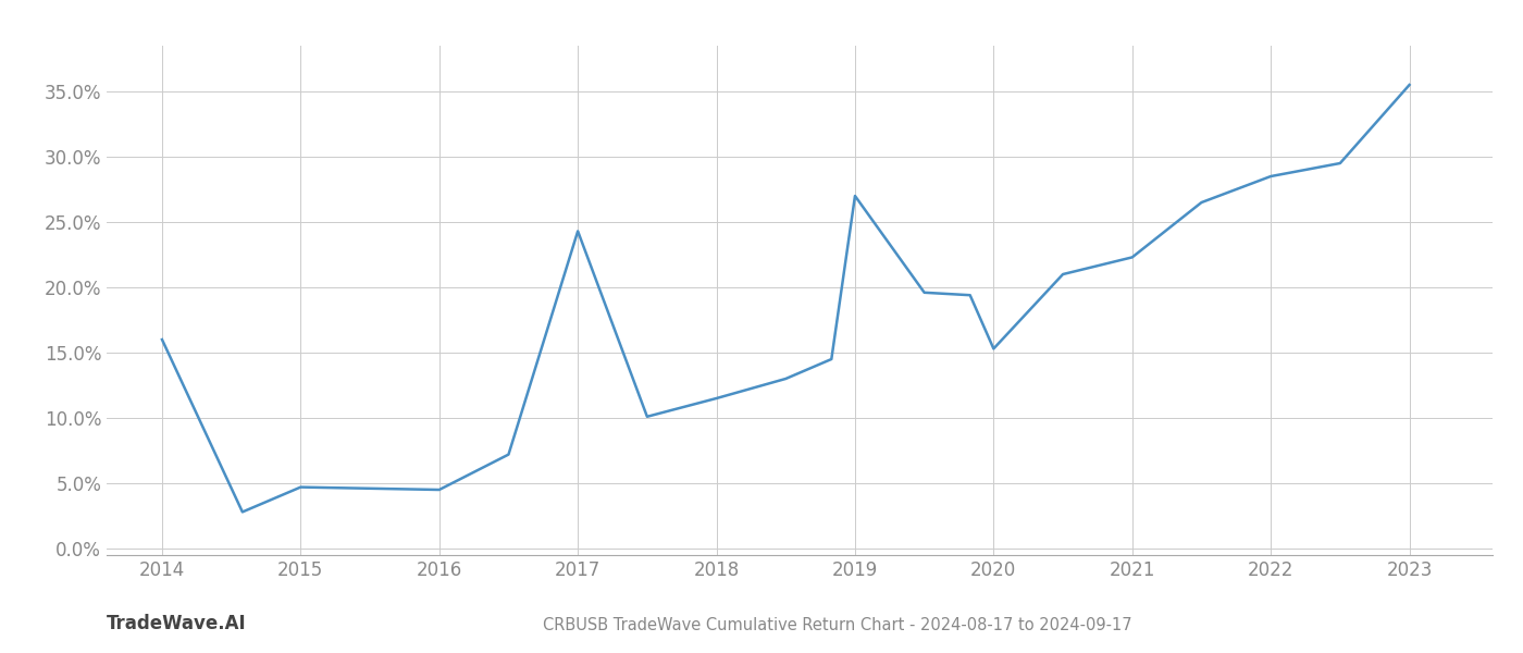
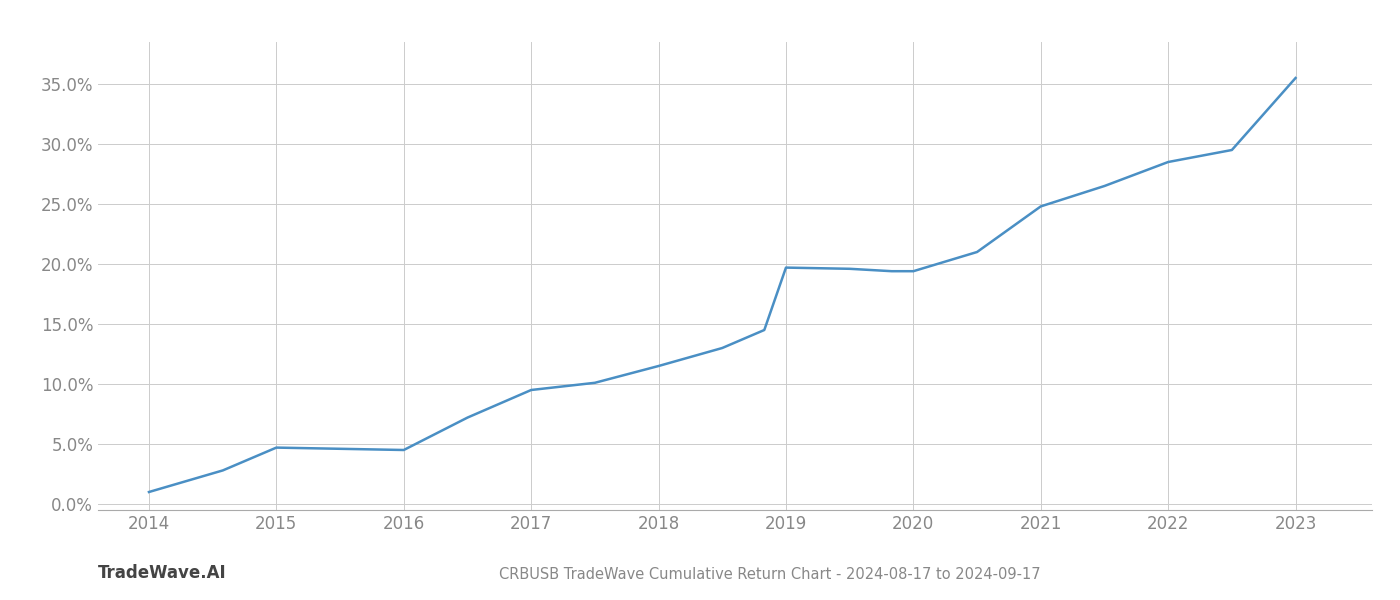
2014: 16.0% -> 1.0%
2017: 24.3% -> 9.5%
2019: 27.0% -> 19.7%
2020: 15.3% -> 19.4%
2021: 22.3% -> 24.8%
